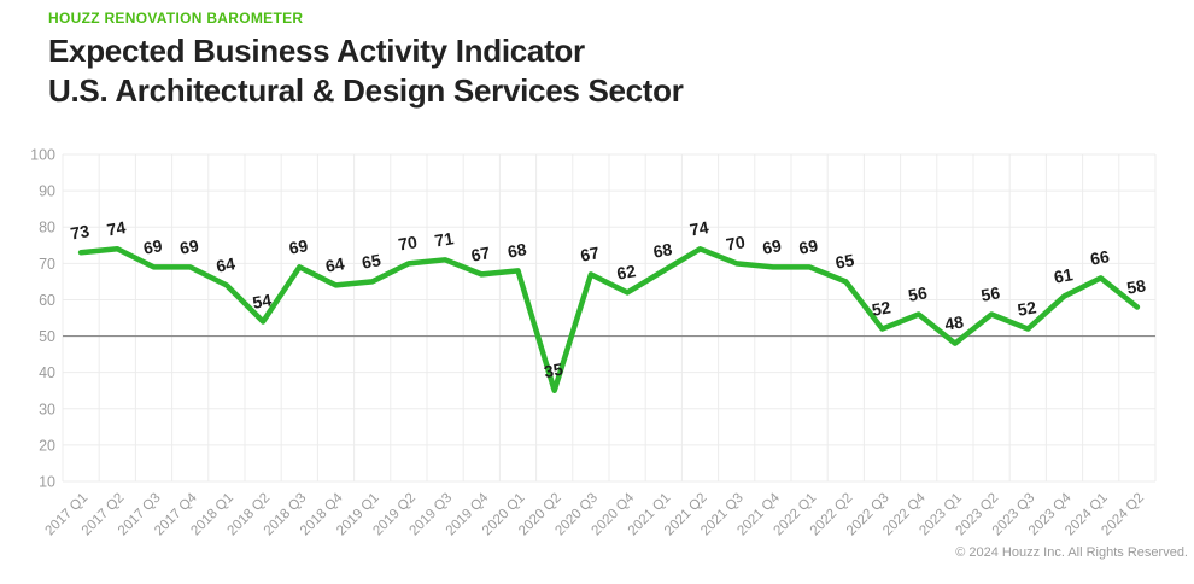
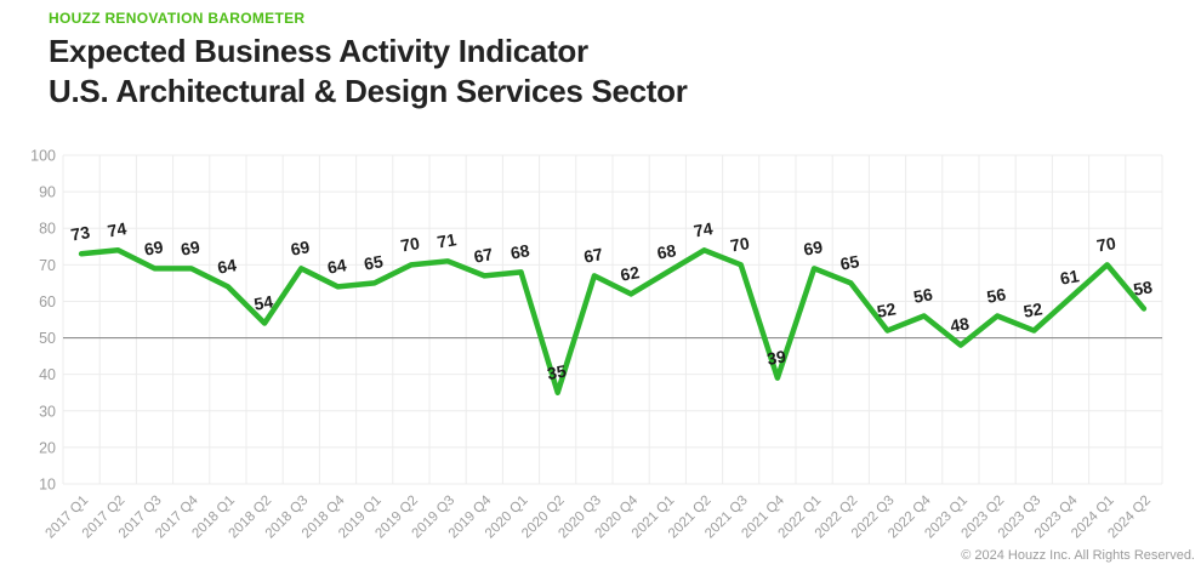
2021 Q4: 69 -> 39
2024 Q1: 66 -> 70
